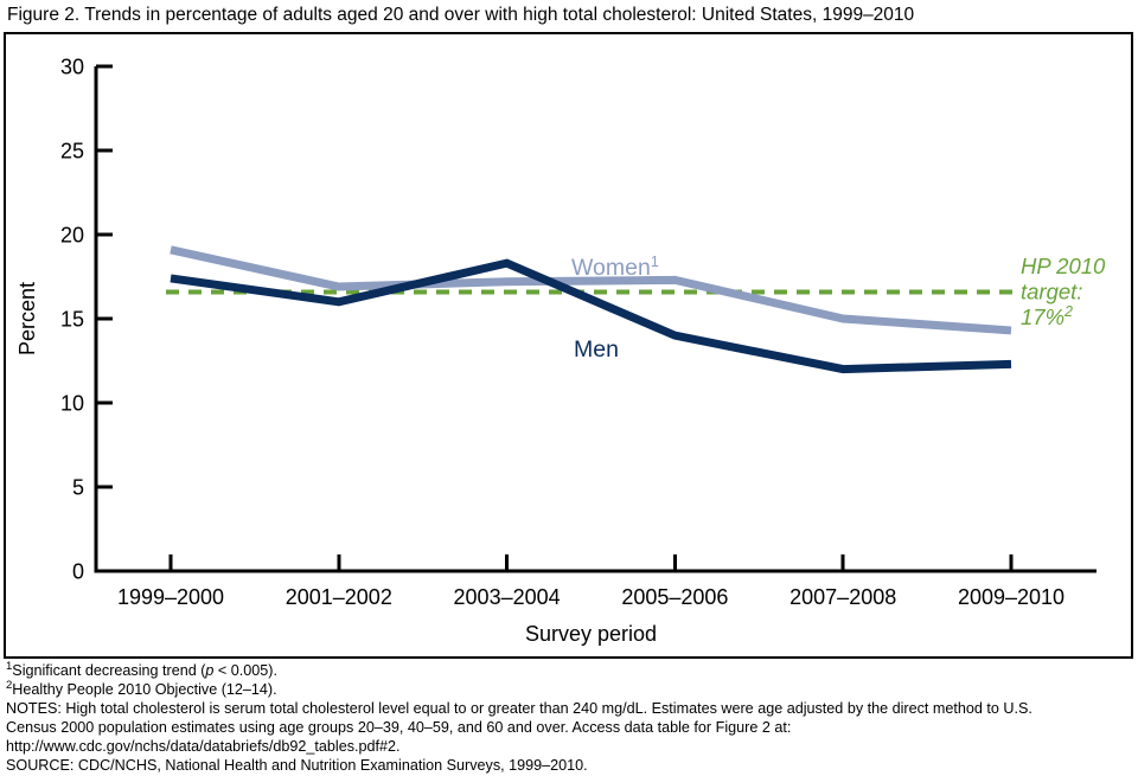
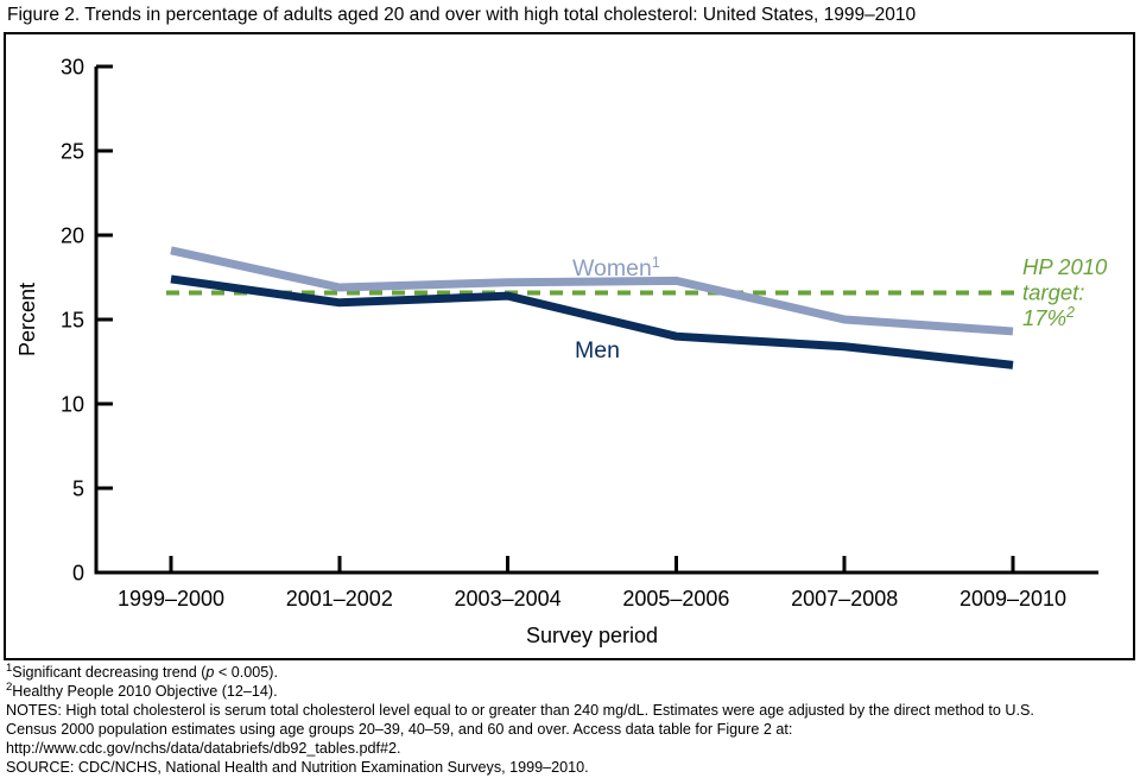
Men/2003–2004: 18.3 -> 16.4
Men/2007–2008: 12.0 -> 13.4
